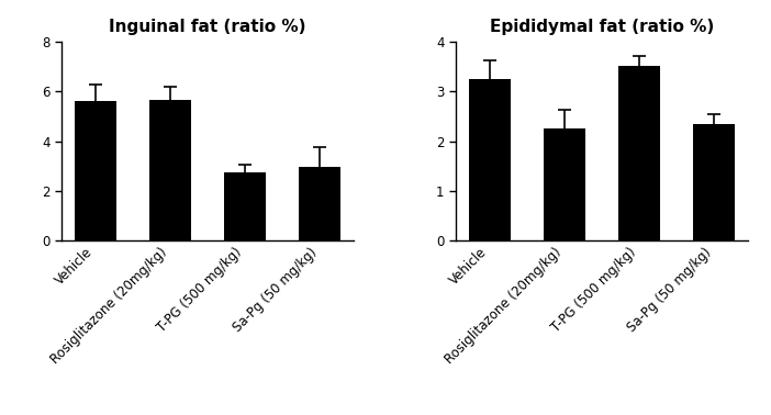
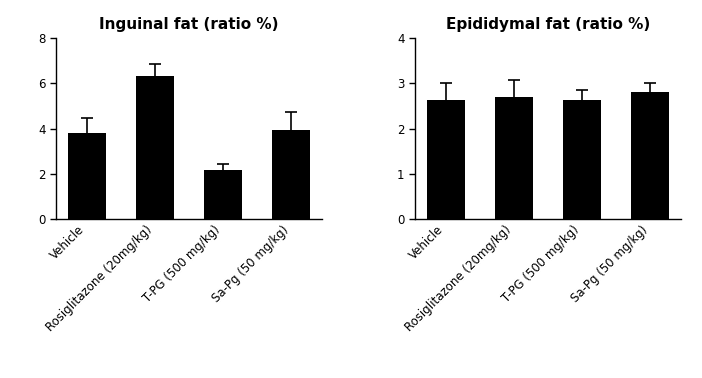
Inguinal fat (ratio %)/Vehicle: 5.60 -> 3.80
Inguinal fat (ratio %)/Rosiglitazone (20mg/kg): 5.65 -> 6.30
Inguinal fat (ratio %)/T-PG (500 mg/kg): 2.75 -> 2.15
Inguinal fat (ratio %)/Sa-Pg (50 mg/kg): 2.95 -> 3.95
Epididymal fat (ratio %)/Vehicle: 3.25 -> 2.62
Epididymal fat (ratio %)/Rosiglitazone (20mg/kg): 2.25 -> 2.70
Epididymal fat (ratio %)/T-PG (500 mg/kg): 3.50 -> 2.62
Epididymal fat (ratio %)/Sa-Pg (50 mg/kg): 2.35 -> 2.80
